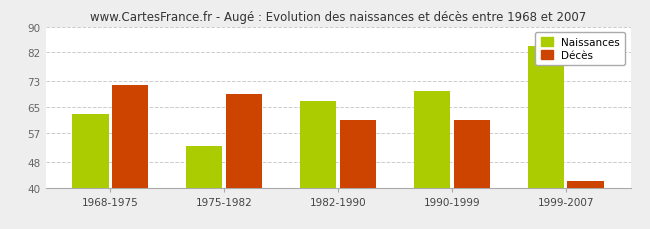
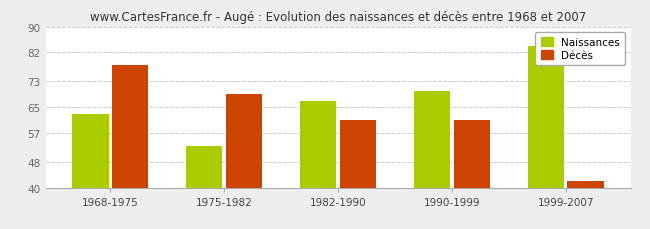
Décès/1968-1975: 72 -> 78
